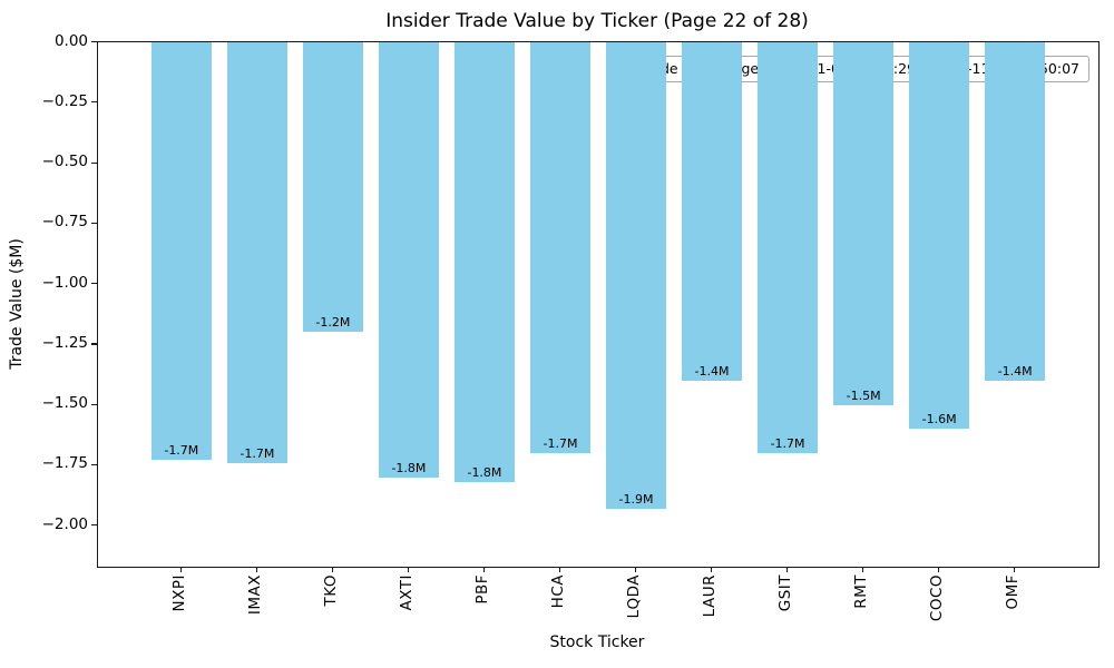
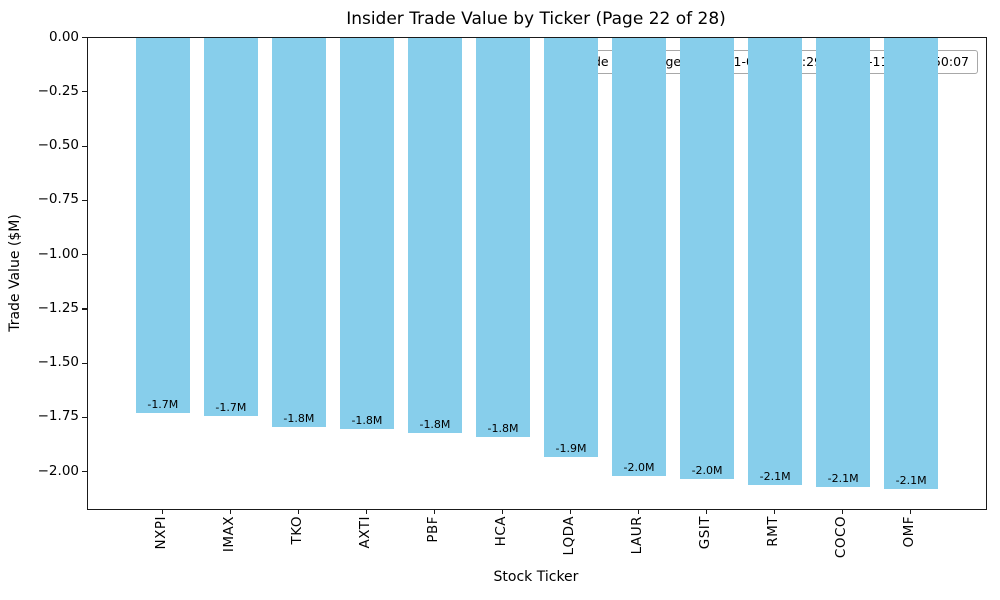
TKO: -1.2M -> -1.8M
HCA: -1.7M -> -1.8M
LAUR: -1.4M -> -2.0M
GSIT: -1.7M -> -2.0M
RMT: -1.5M -> -2.1M
COCO: -1.6M -> -2.1M
OMF: -1.4M -> -2.1M
